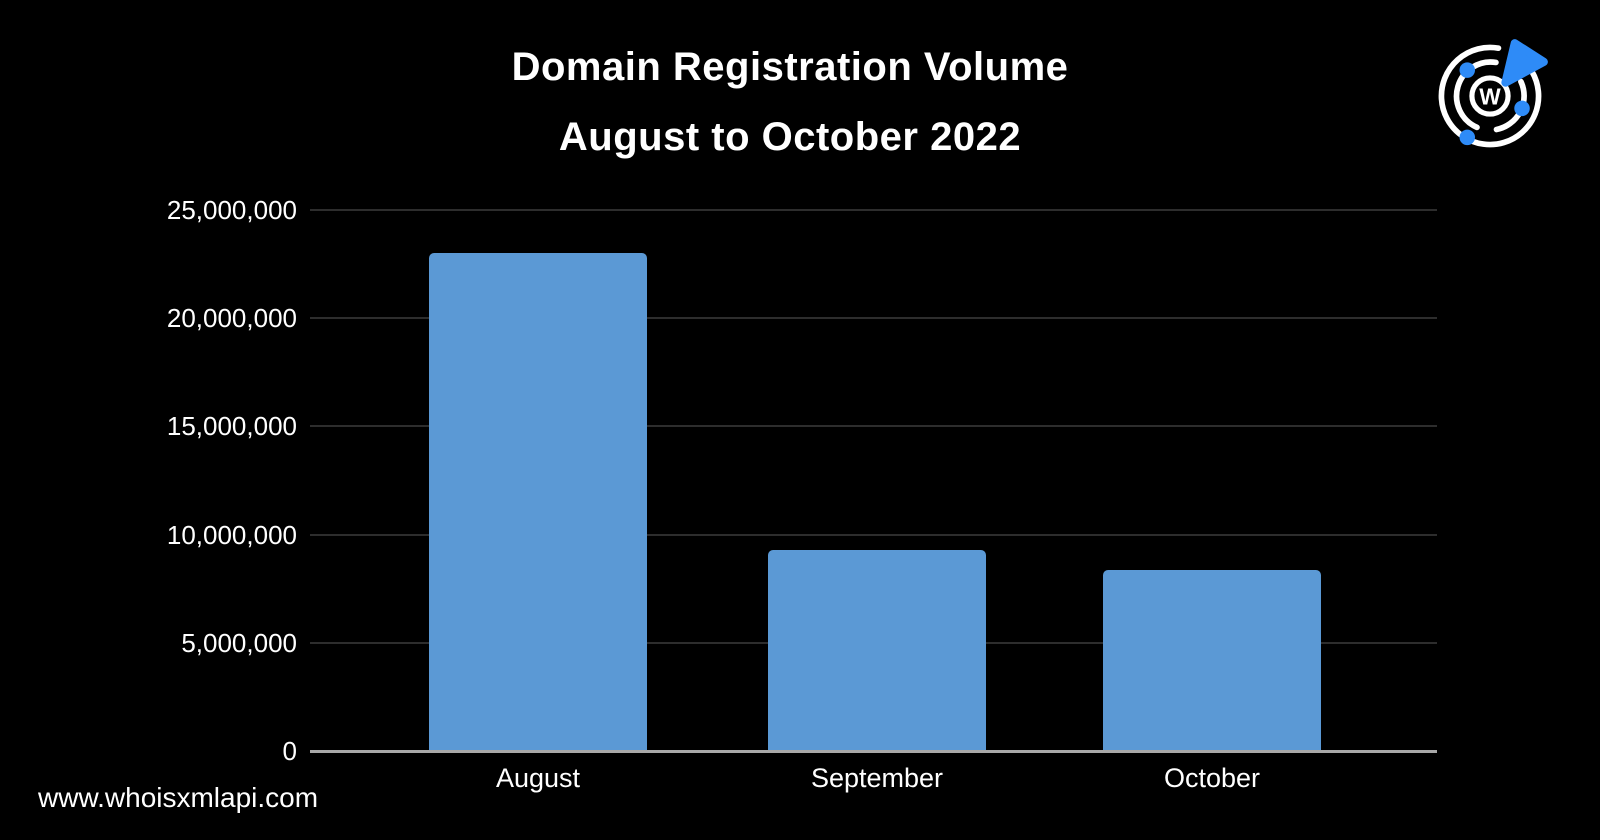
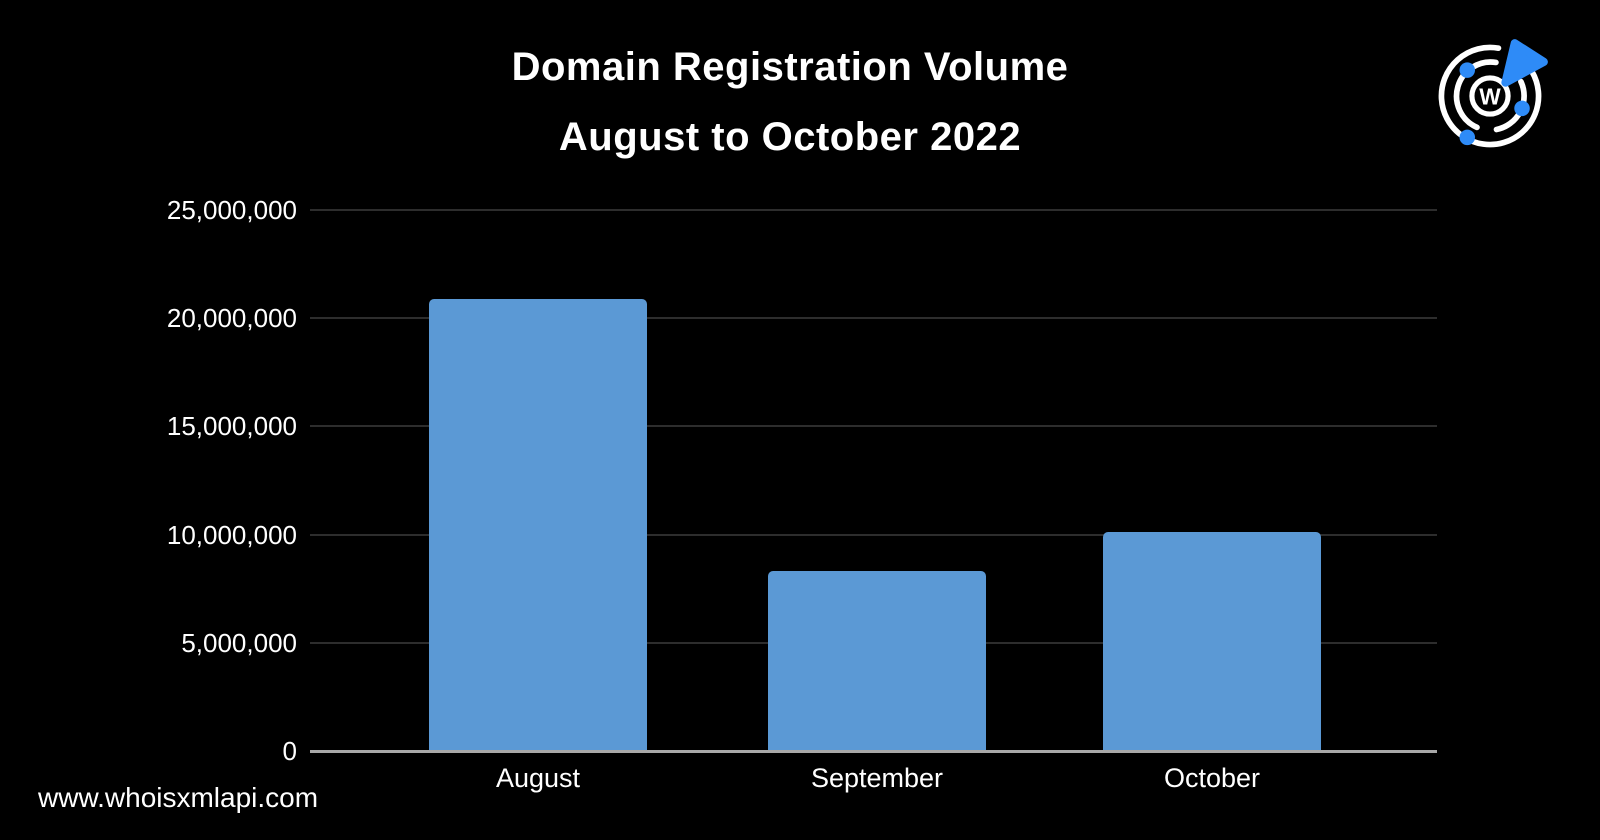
August: 23000000 -> 20900000
September: 9300000 -> 8300000
October: 8400000 -> 10100000
